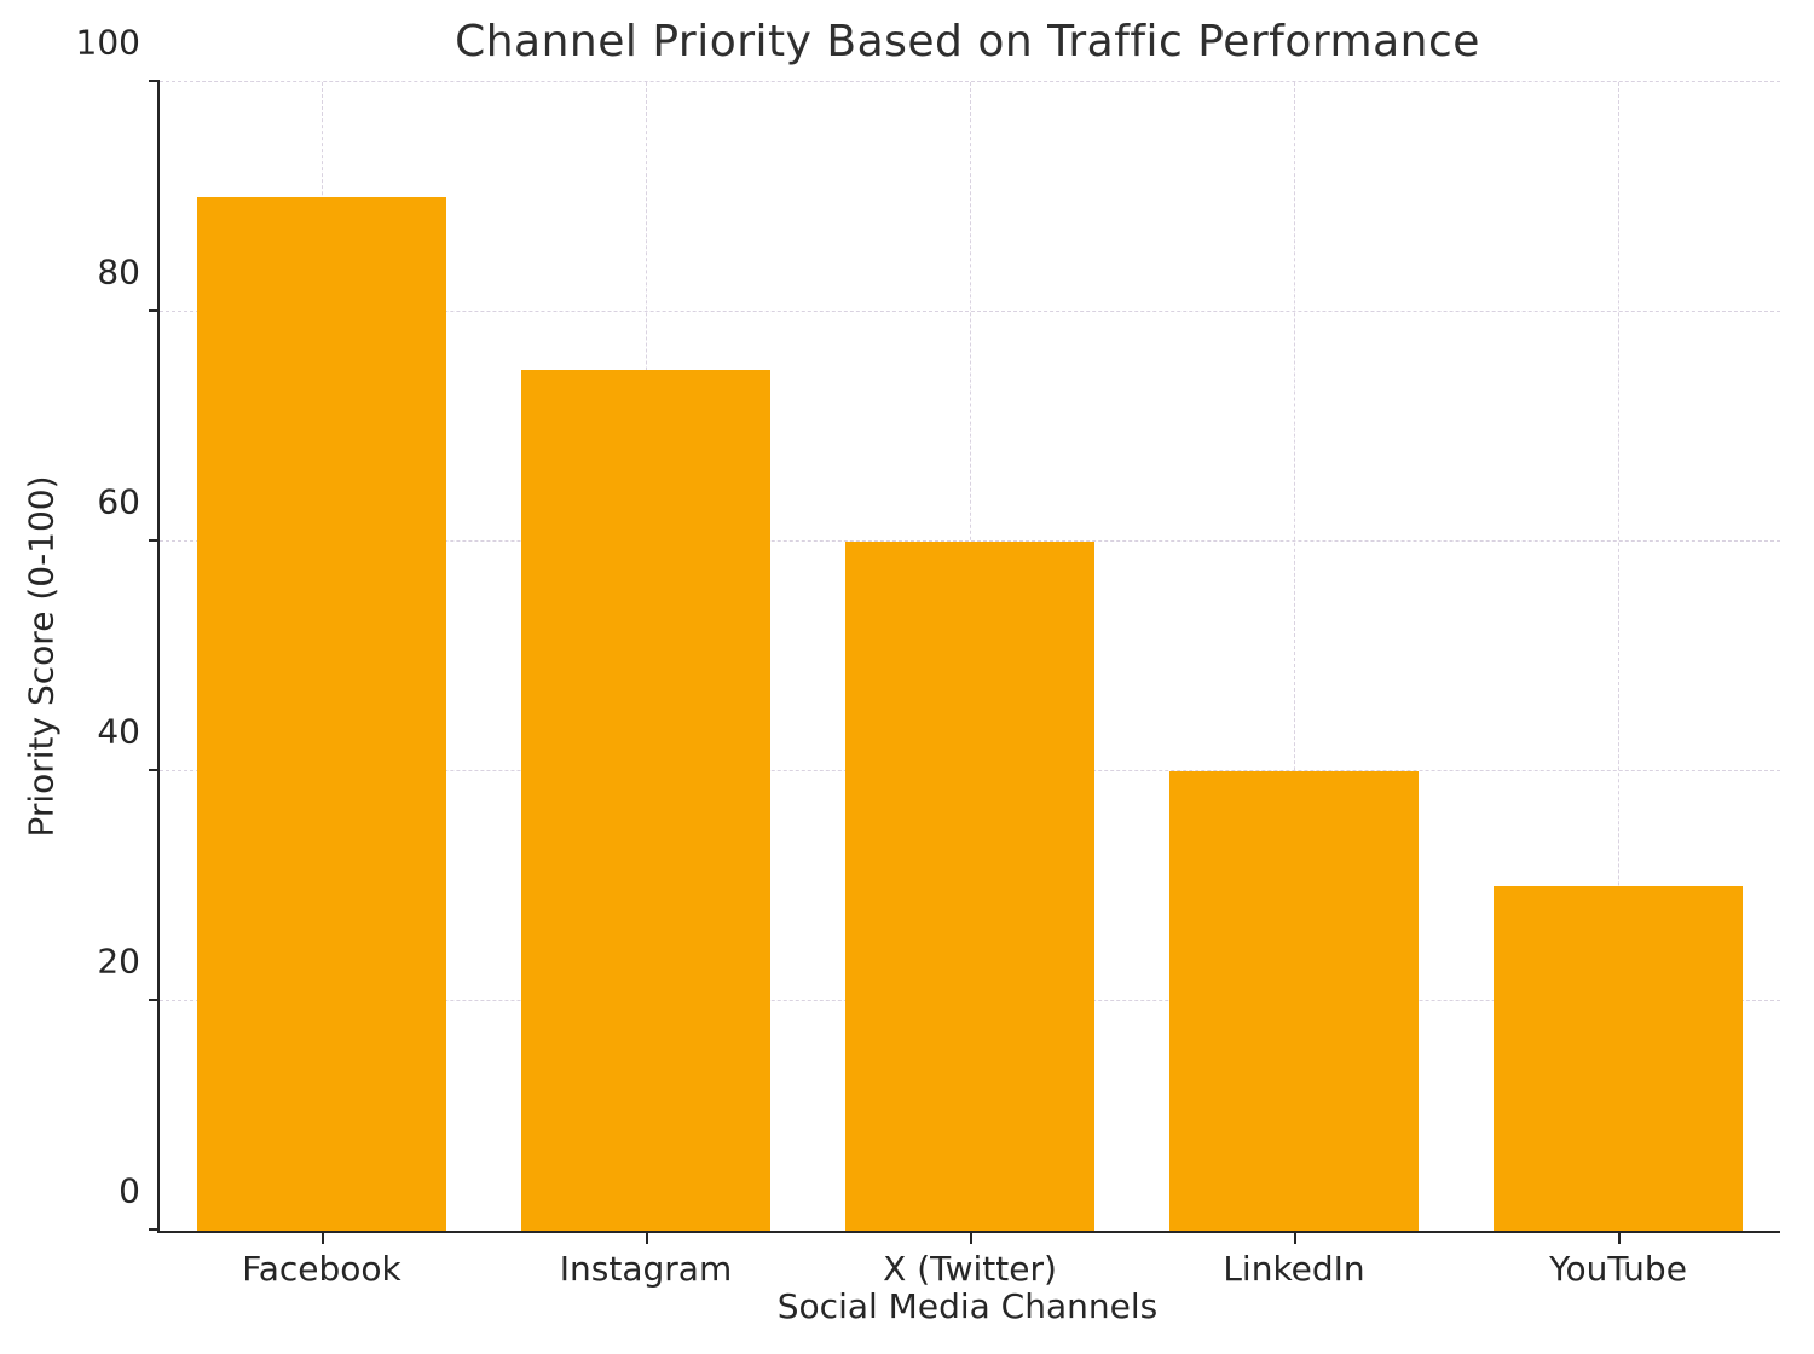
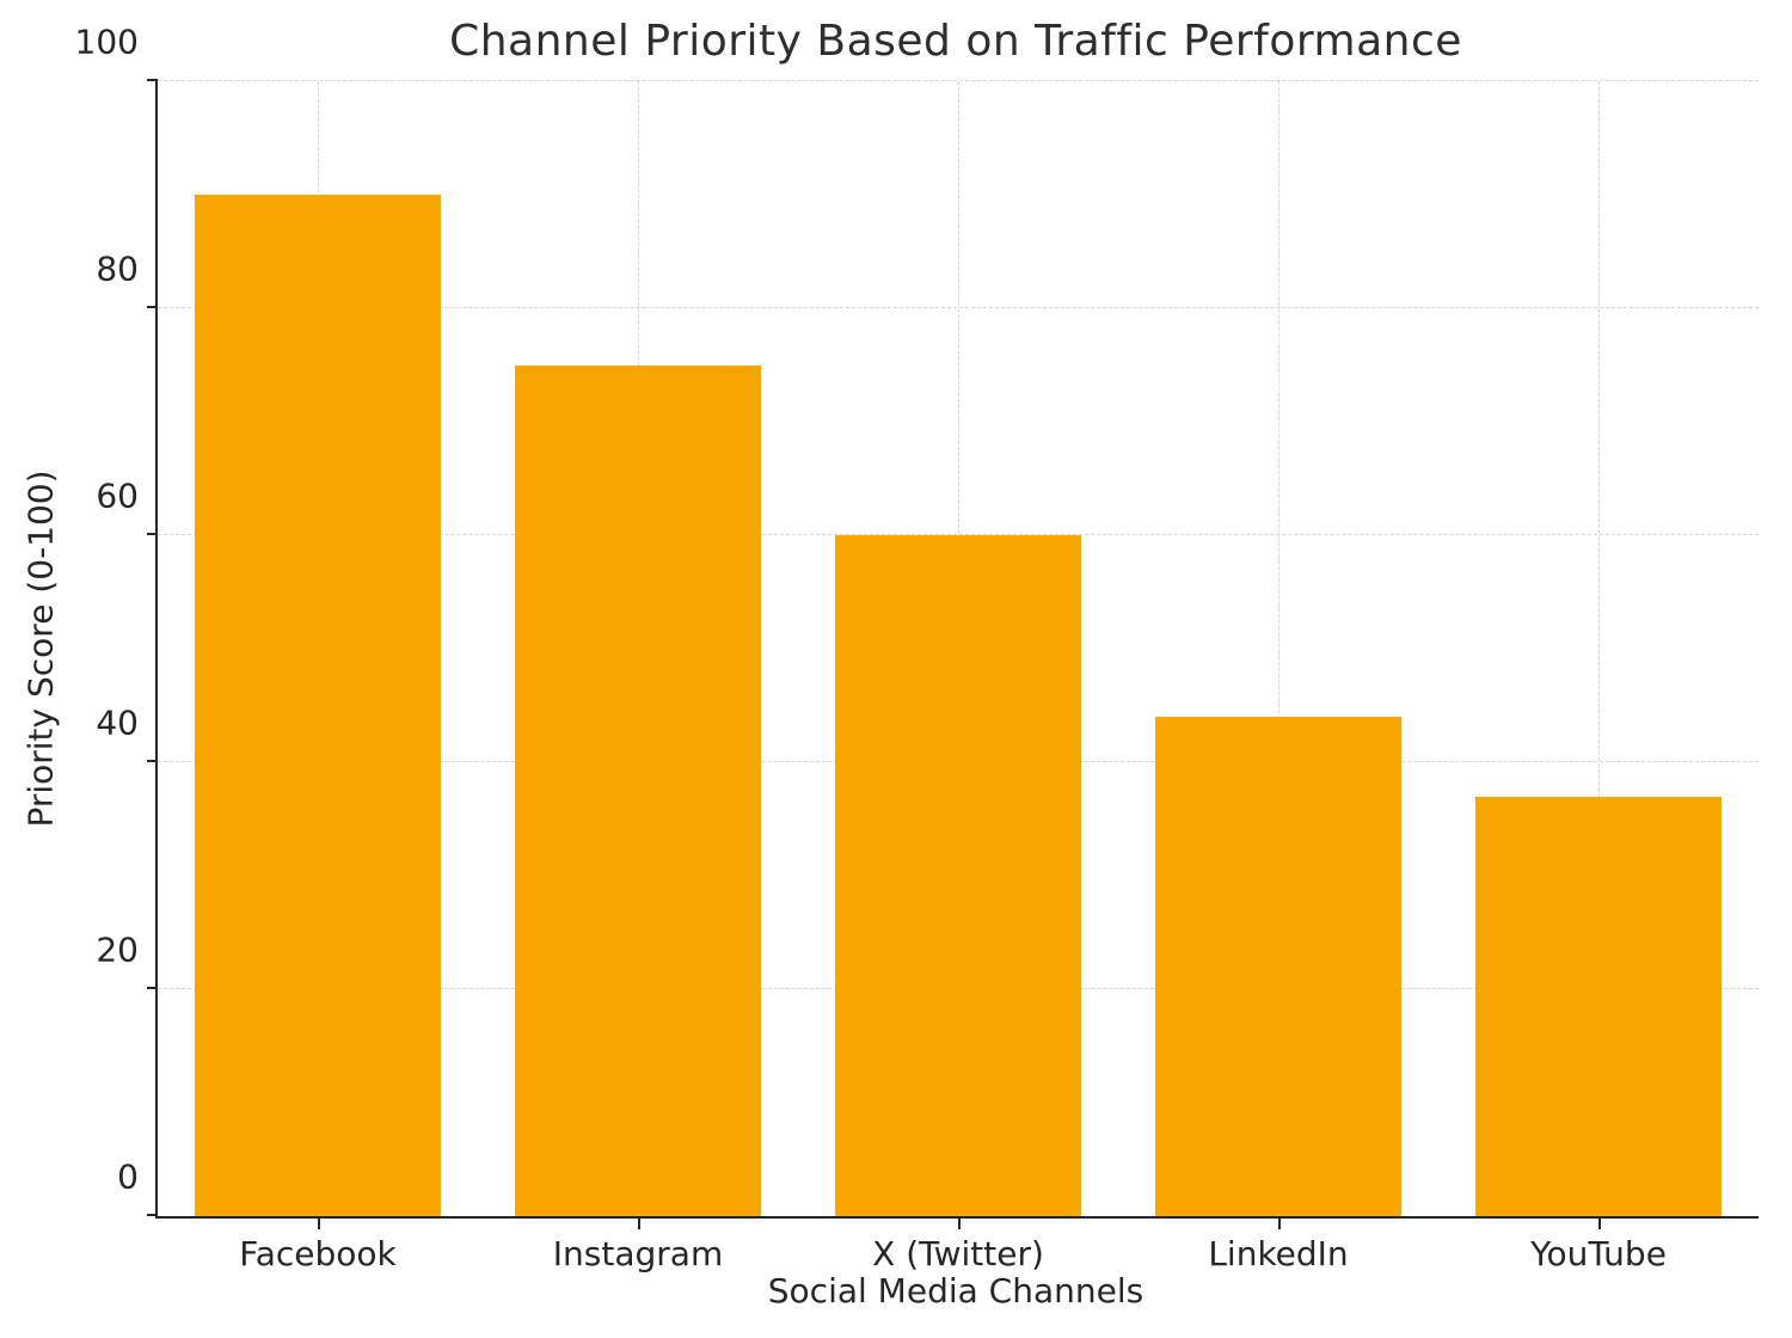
LinkedIn: 40 -> 44
YouTube: 30 -> 37
